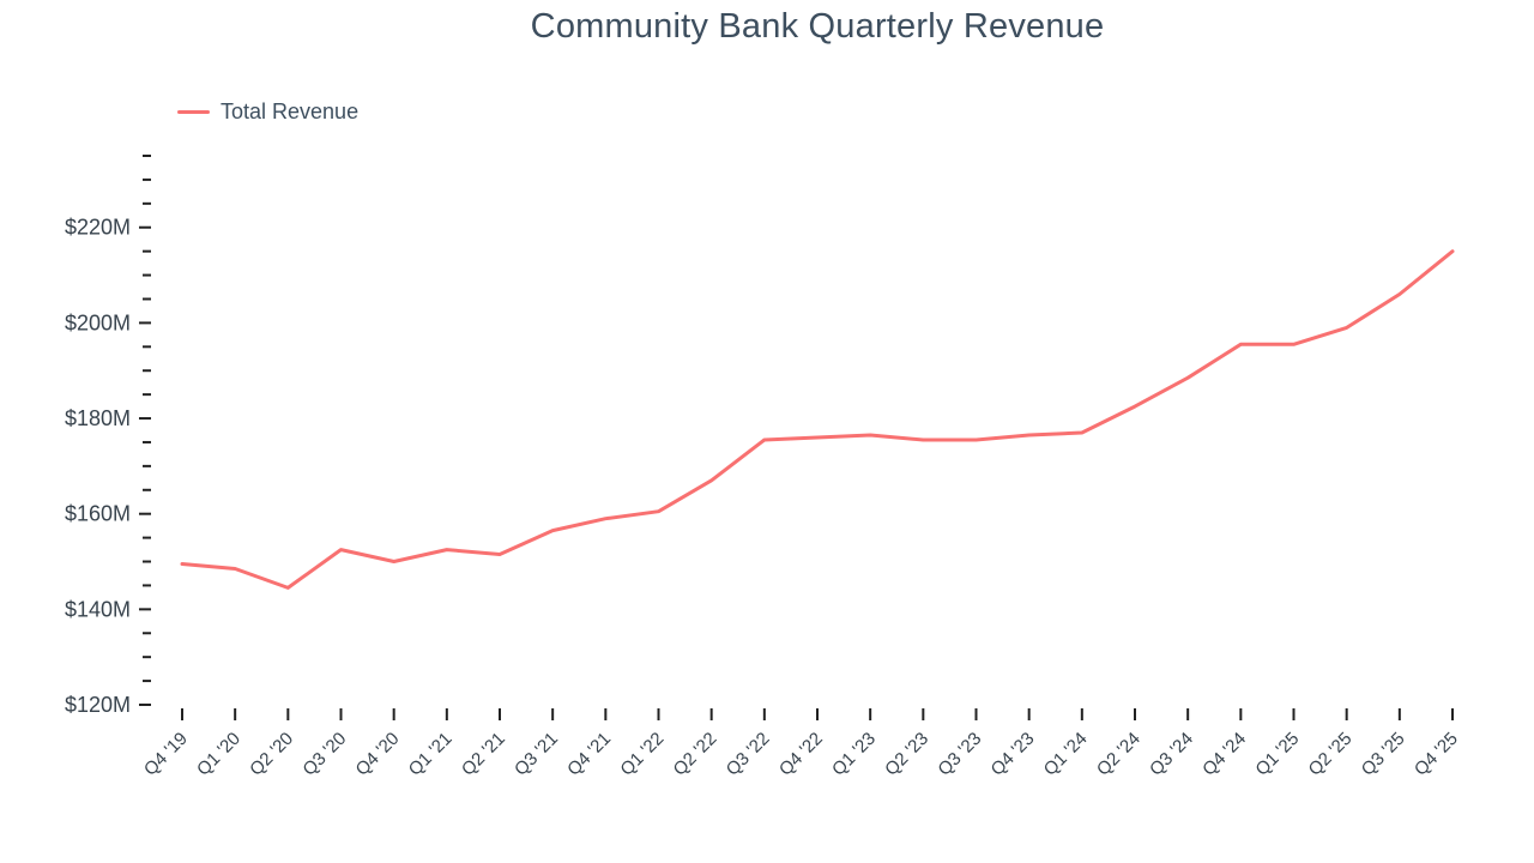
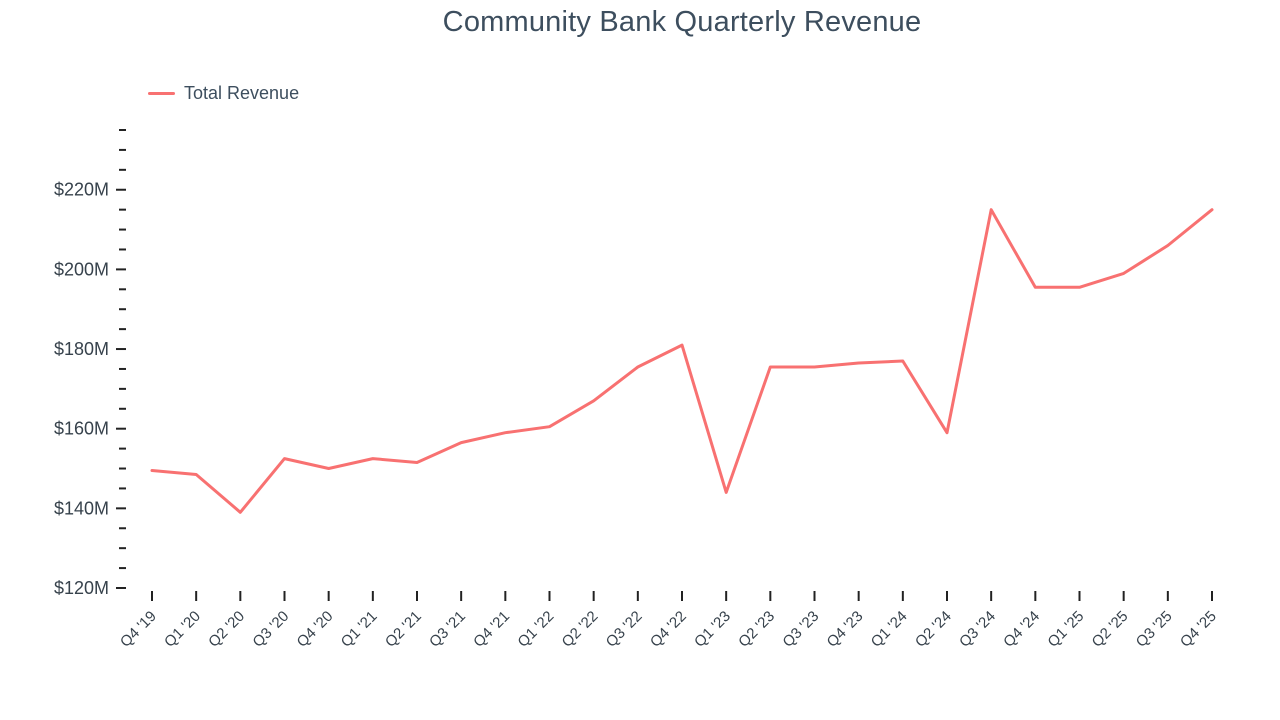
Q2 '20: $144M -> $139M
Q4 '22: $176M -> $181M
Q1 '23: $176M -> $144M
Q2 '24: $182M -> $159M
Q3 '24: $188M -> $215M
